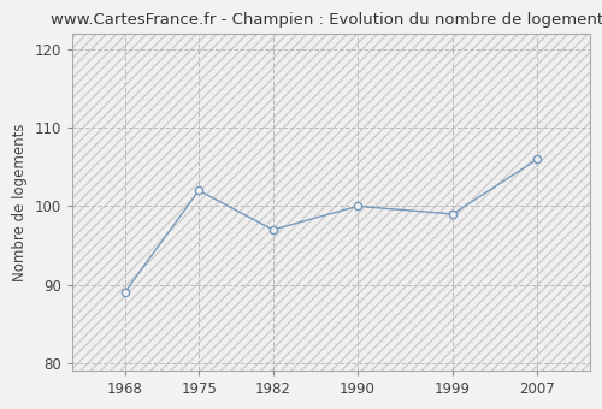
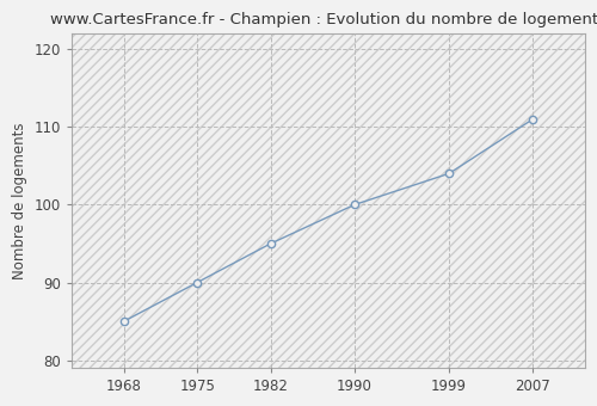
1968: 89 -> 85
1975: 102 -> 90
1982: 97 -> 95
1999: 99 -> 104
2007: 106 -> 111
